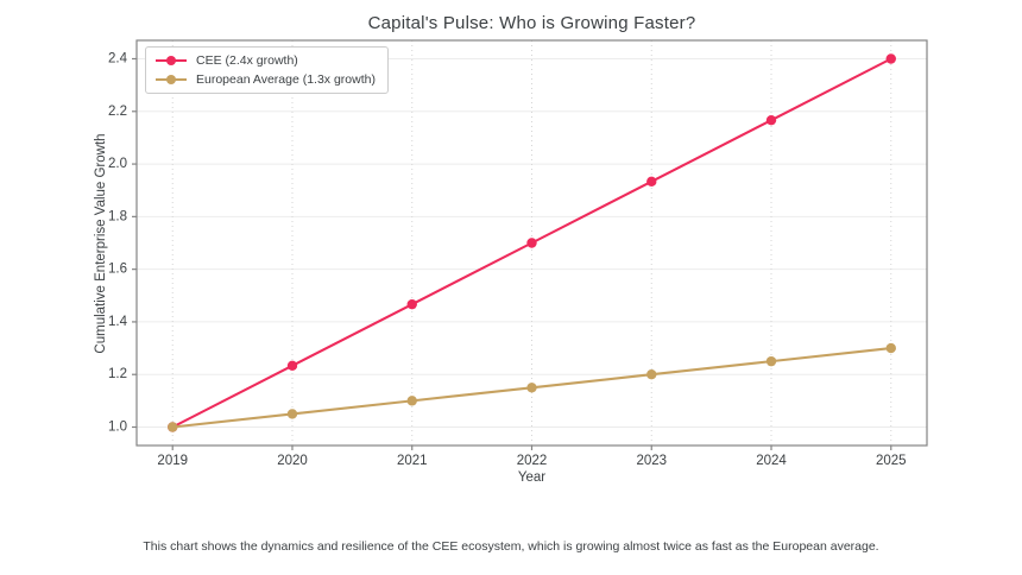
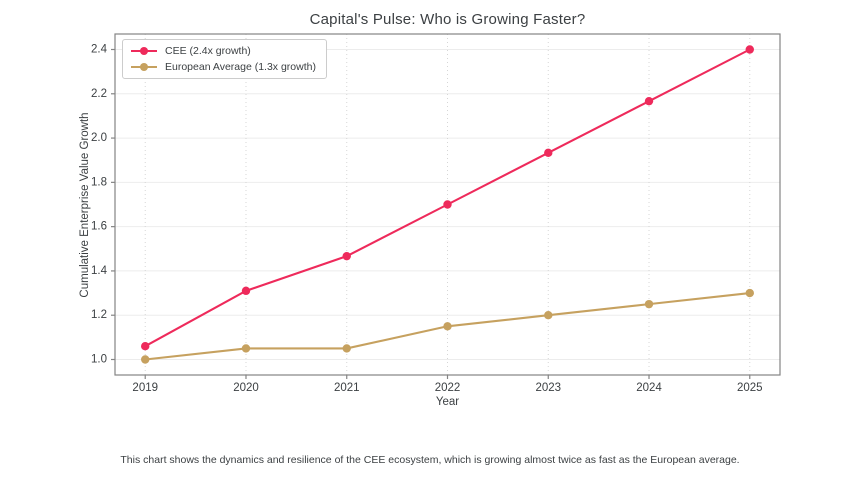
CEE (2.4x growth)/2019: 1.00 -> 1.06
CEE (2.4x growth)/2020: 1.23 -> 1.31
European Average (1.3x growth)/2021: 1.10 -> 1.05
